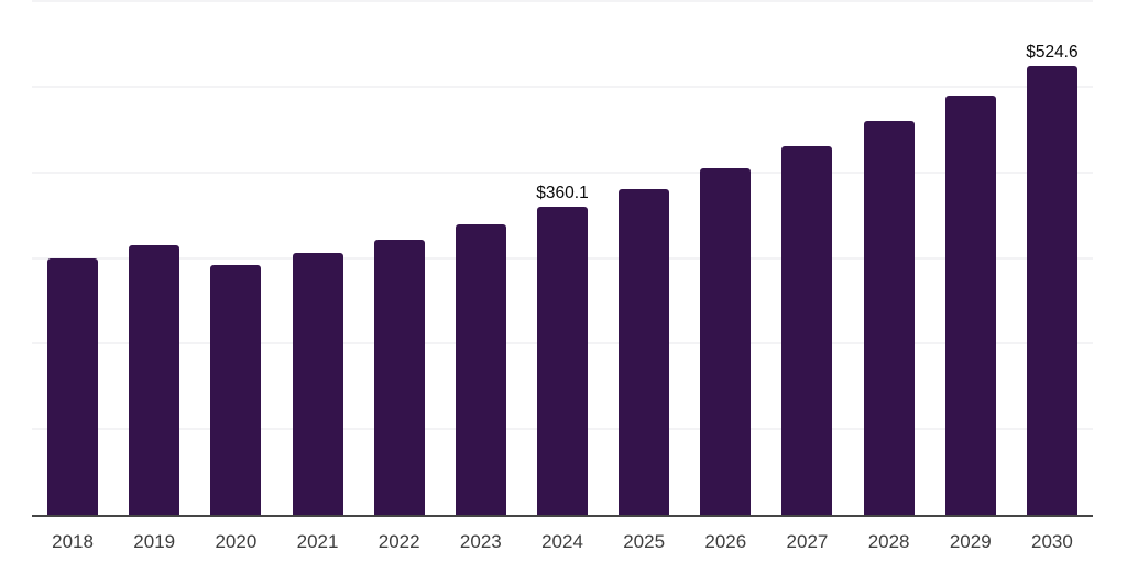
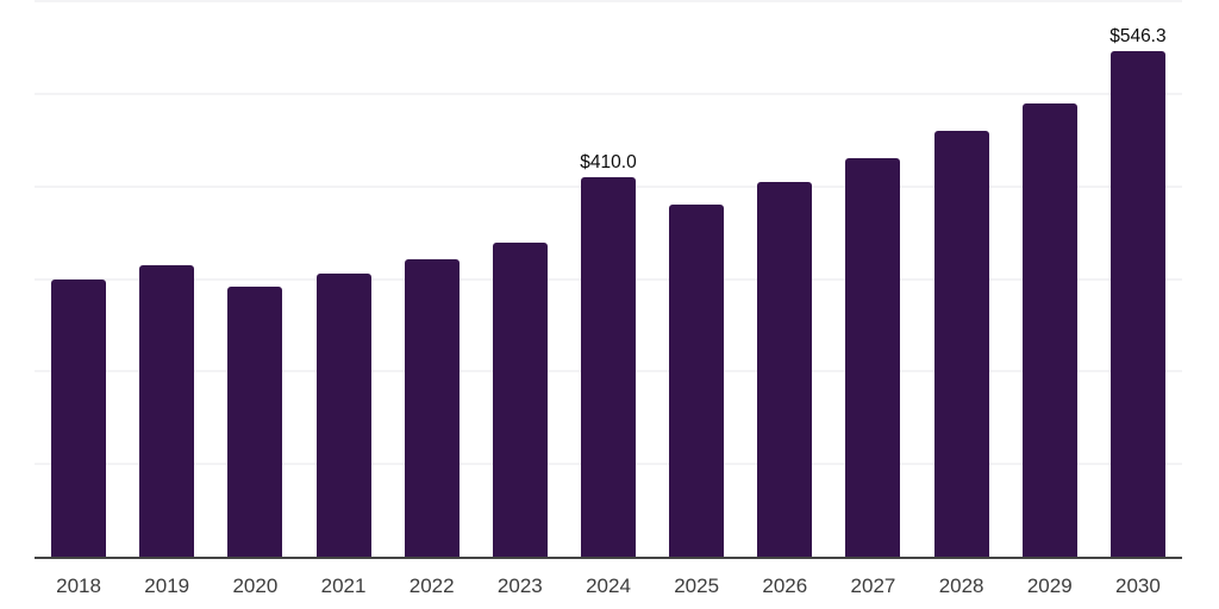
2024: $360.1 -> $410.0
2030: $524.6 -> $546.3
